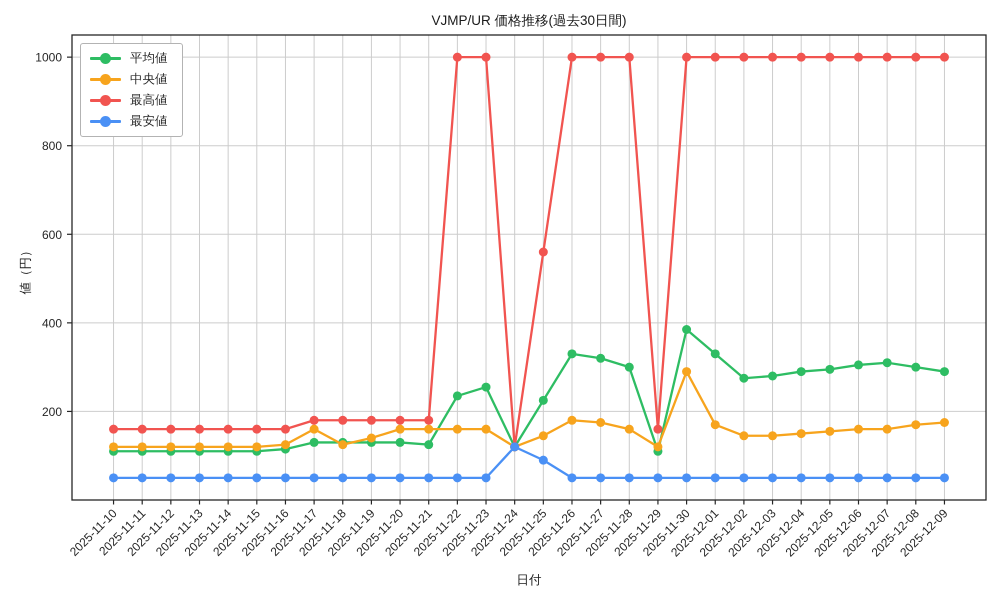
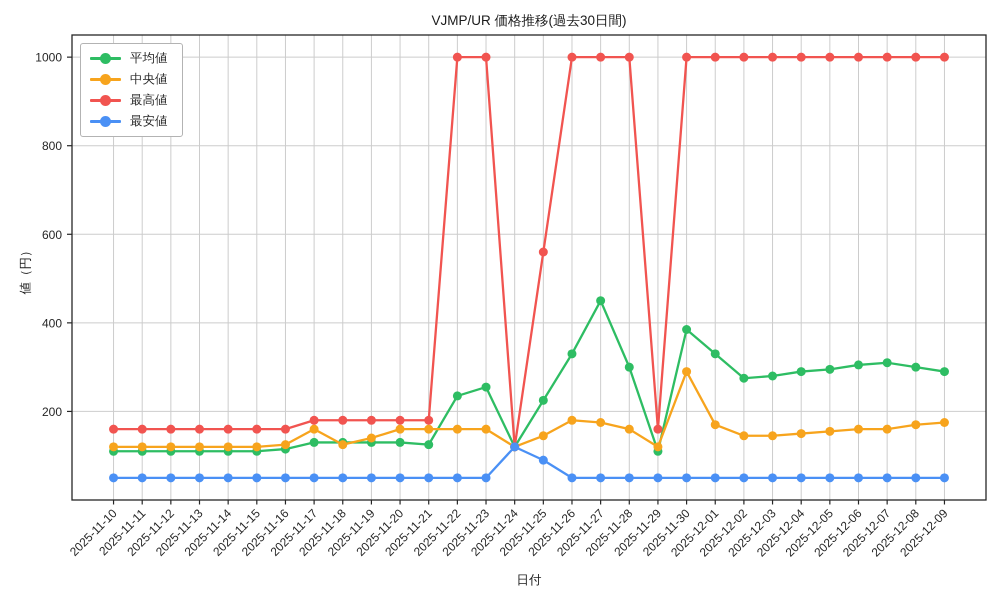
平均値/2025-11-27: 320 -> 450
